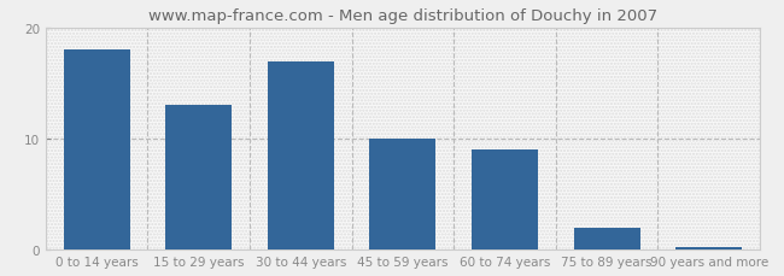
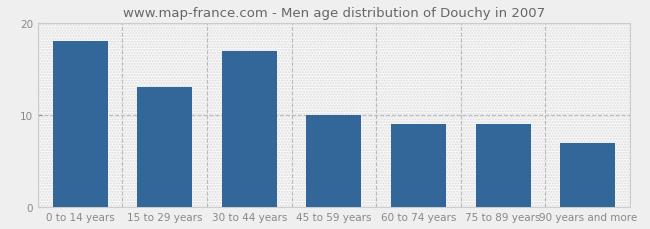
75 to 89 years: 2.0 -> 9.0
90 years and more: 0.2 -> 7.0
